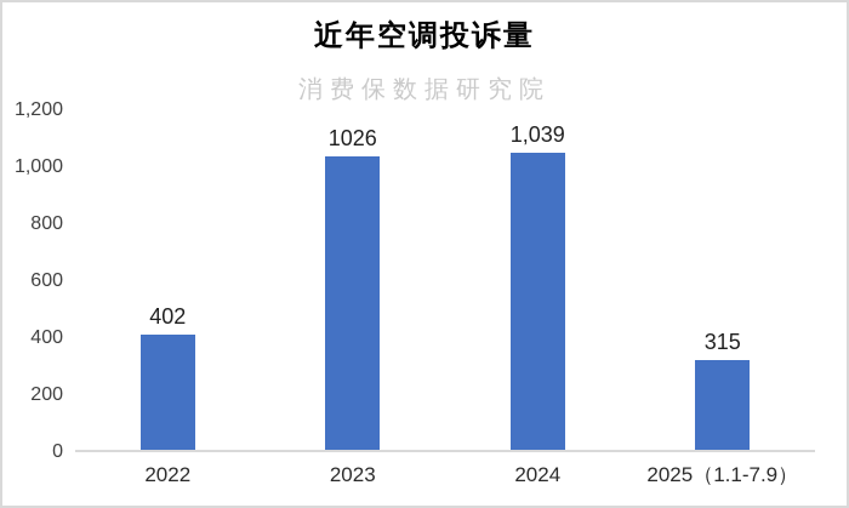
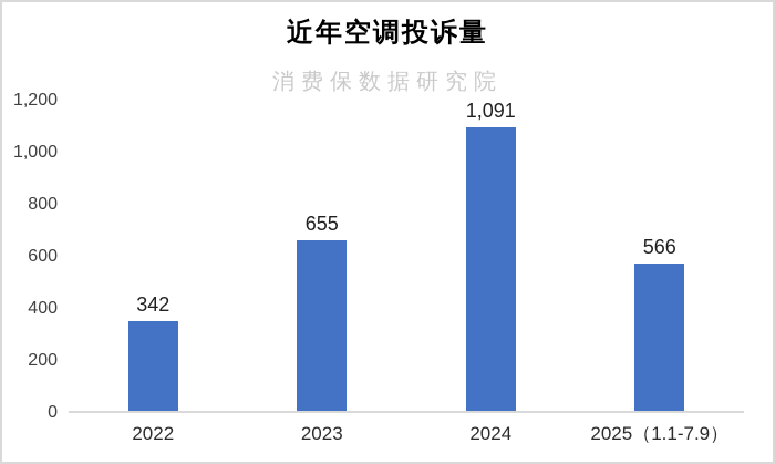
2022: 402 -> 342
2023: 1026 -> 655
2024: 1,039 -> 1,091
2025（1.1-7.9）: 315 -> 566
